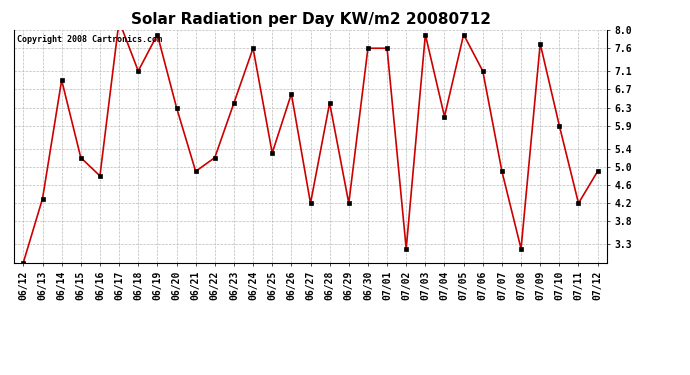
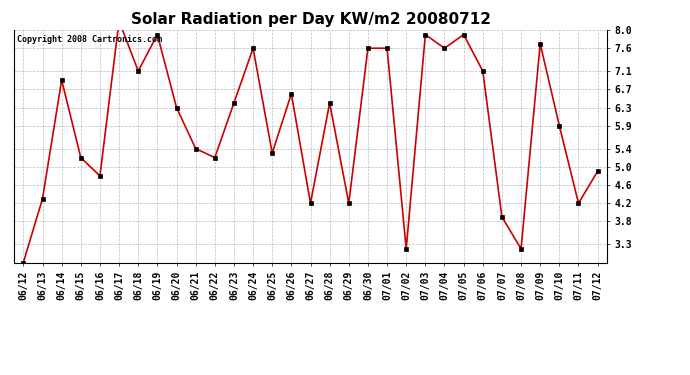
06/21: 4.9 -> 5.4
07/04: 6.1 -> 7.6
07/07: 4.9 -> 3.9
